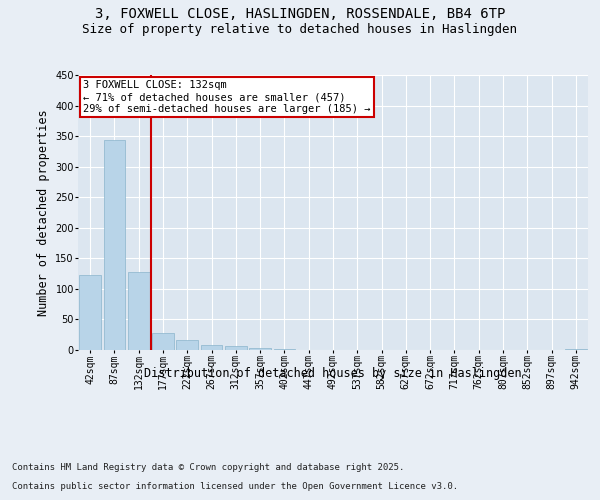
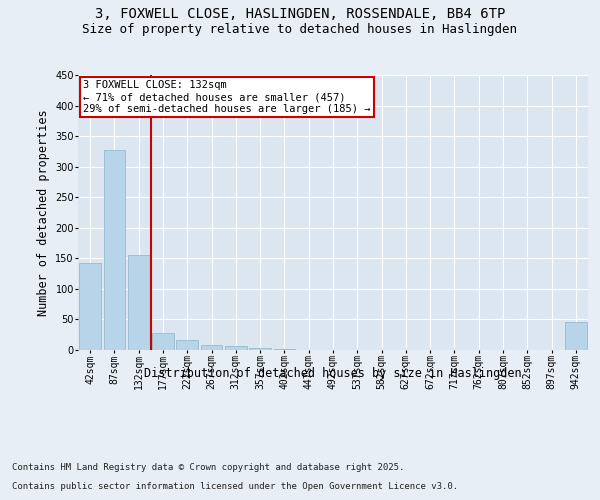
42sqm: 122 -> 142
87sqm: 343 -> 328
132sqm: 128 -> 156
942sqm: 1 -> 46
